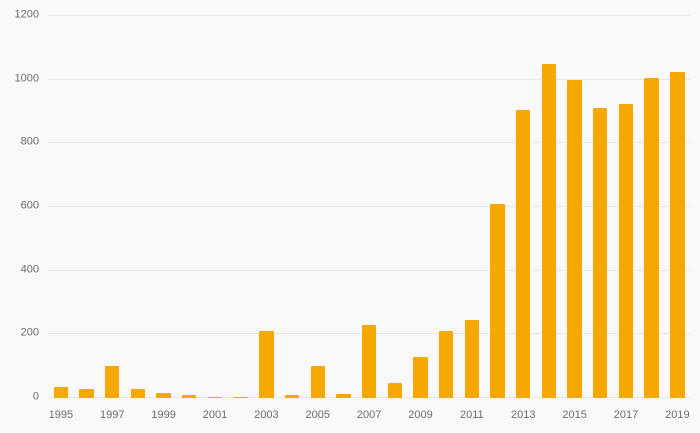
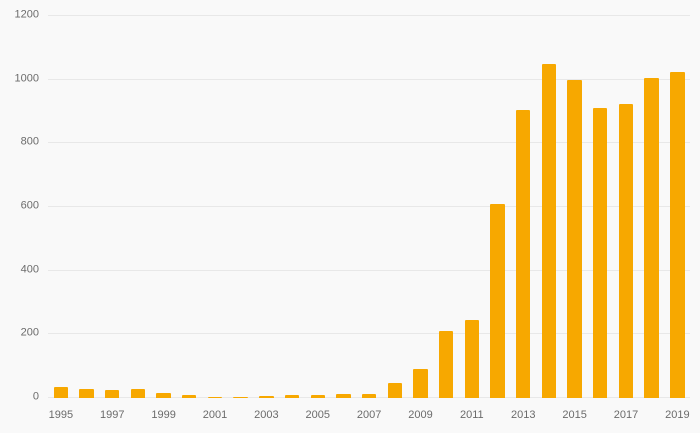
1997: 100 -> 20
2003: 210 -> 10
2005: 100 -> 10
2007: 230 -> 10
2009: 130 -> 90
